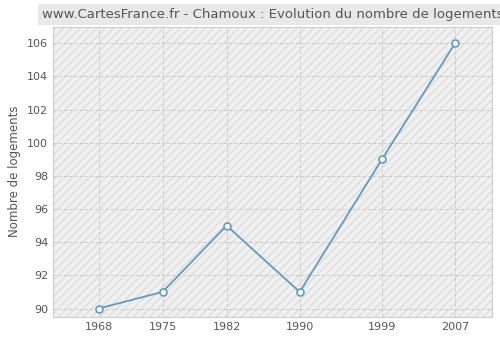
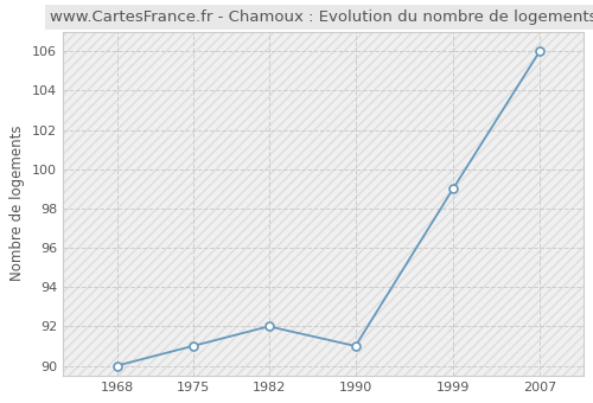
1982: 95 -> 92
